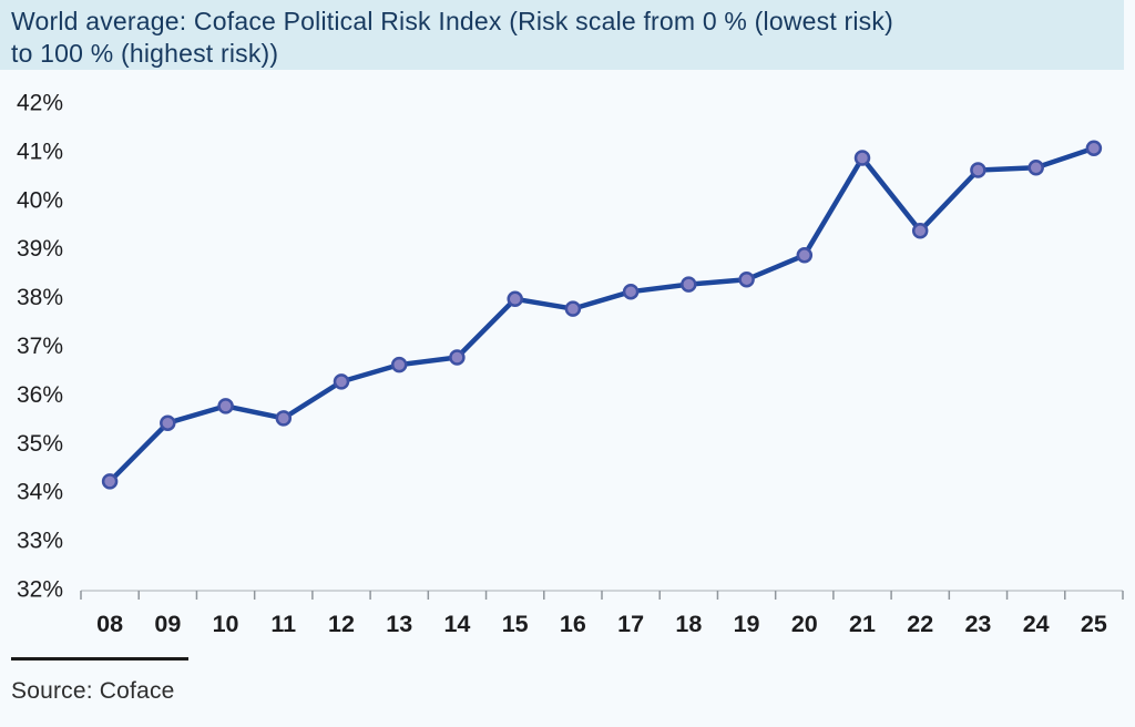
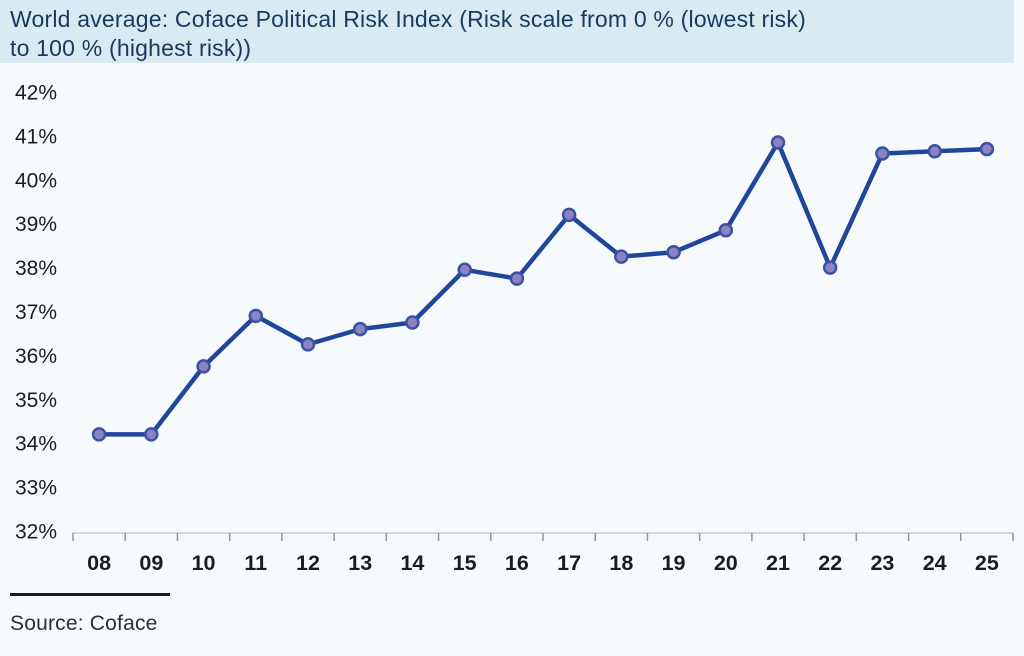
09: 35.4% -> 34.2%
11: 35.5% -> 36.9%
17: 38.1% -> 39.2%
22: 39.4% -> 38.0%
25: 41.0% -> 40.7%
